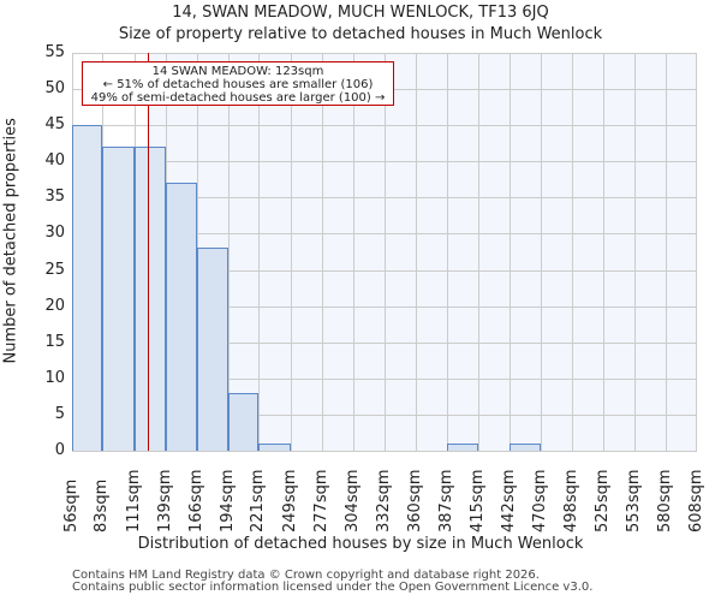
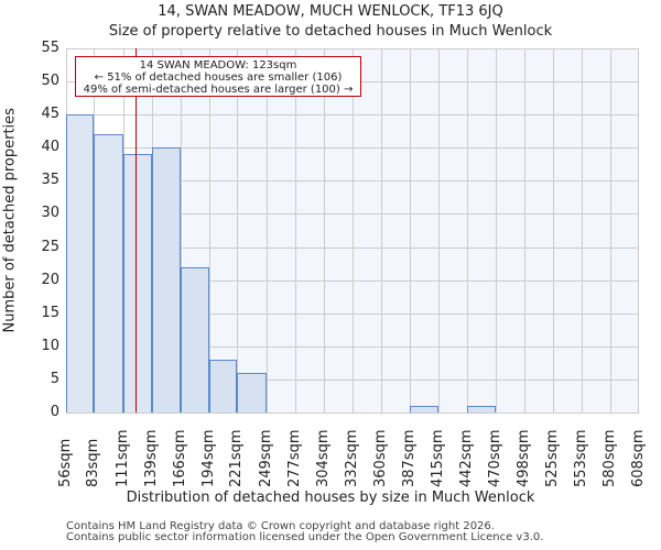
111sqm: 42 -> 39
139sqm: 37 -> 40
166sqm: 28 -> 22
221sqm: 1 -> 6
